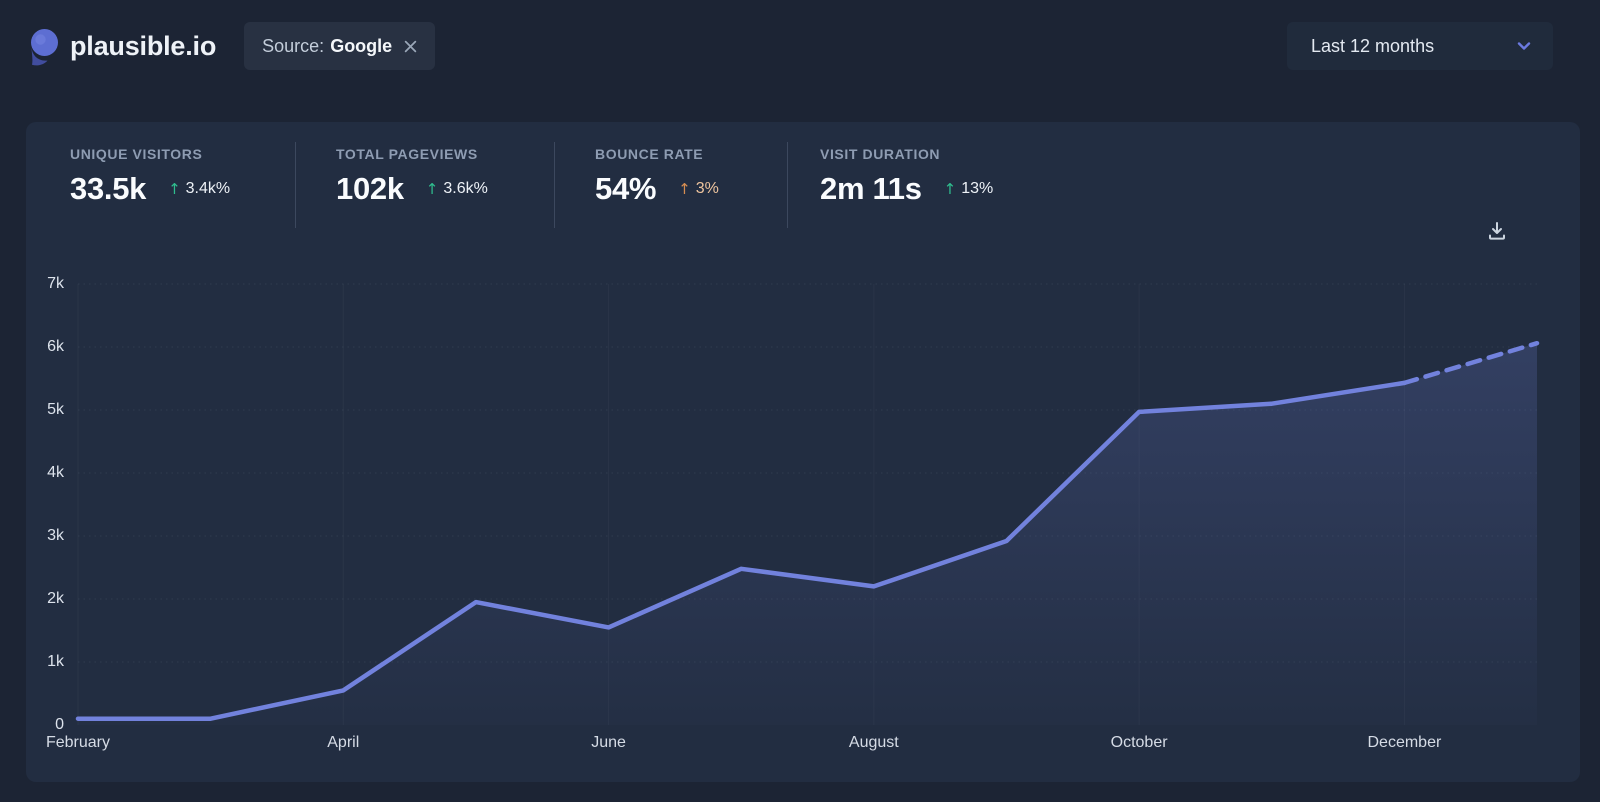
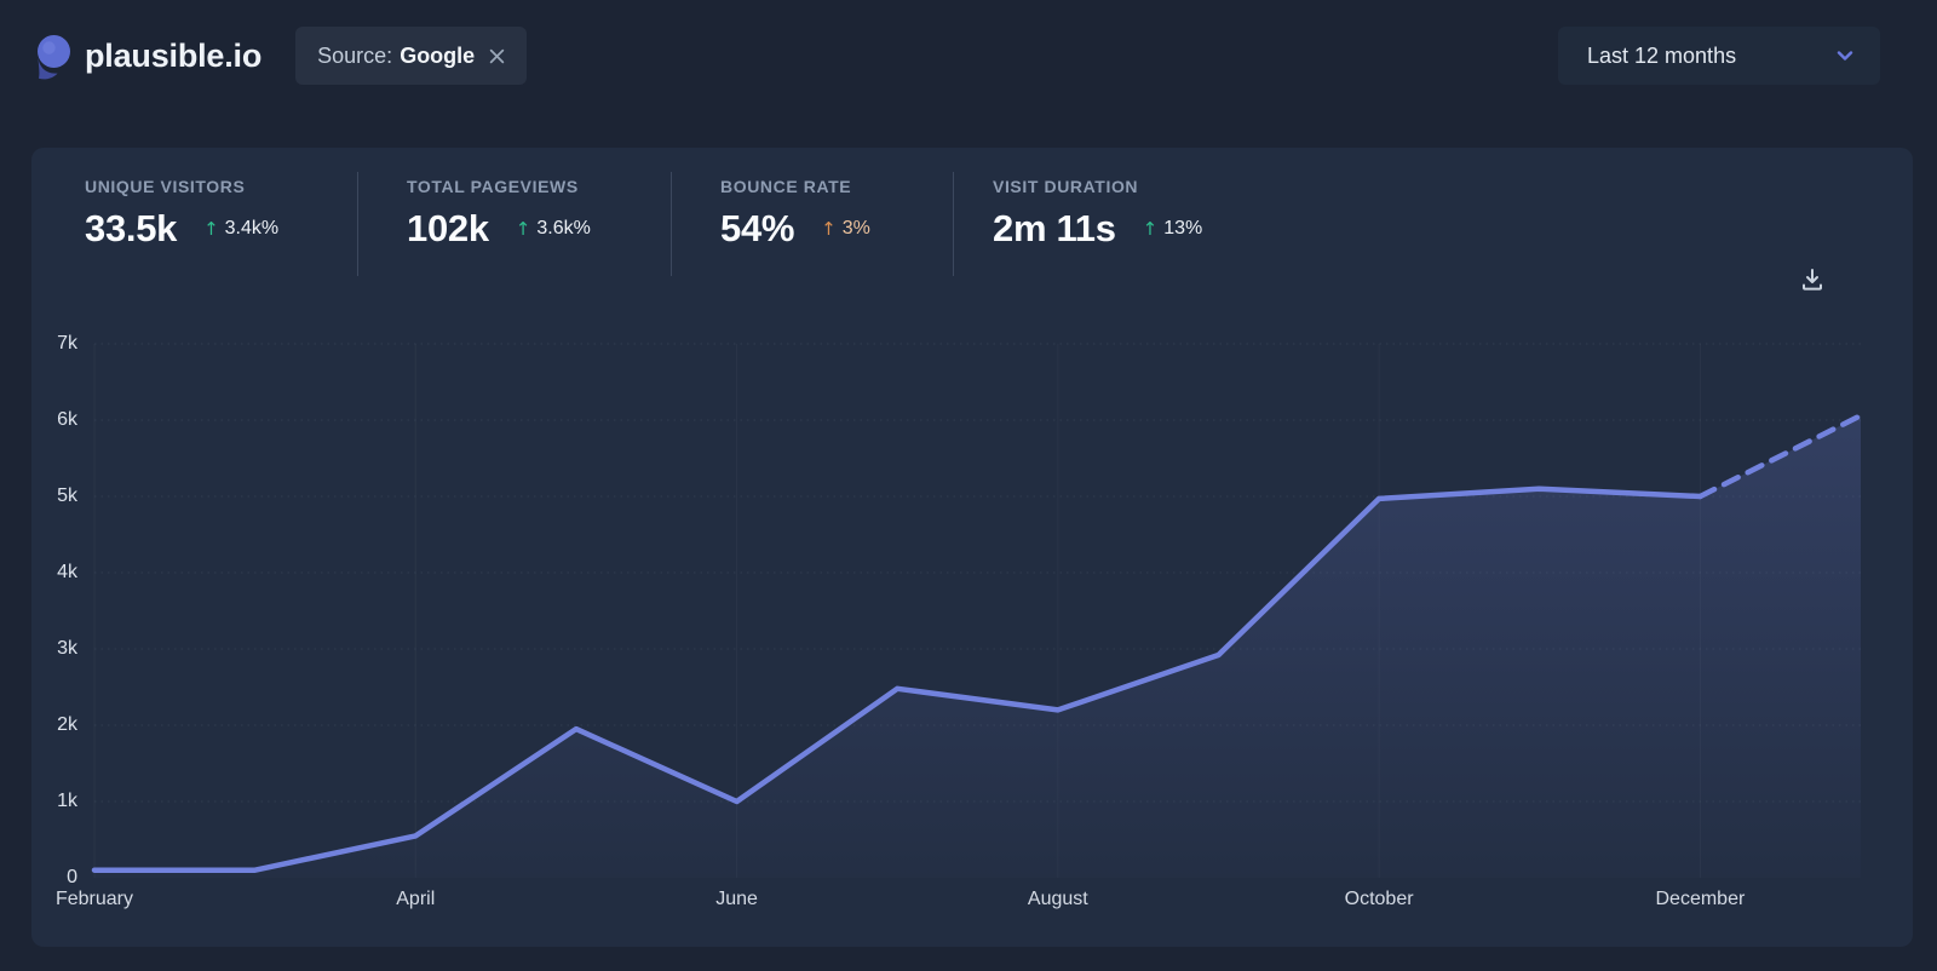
June: 1.6k -> 1.0k
December: 5.4k -> 5.0k
